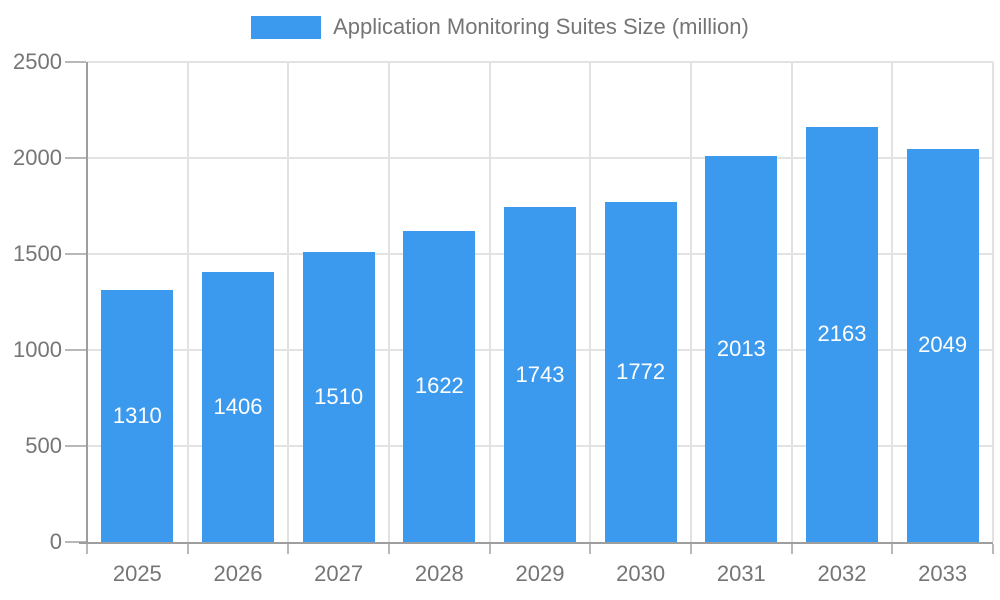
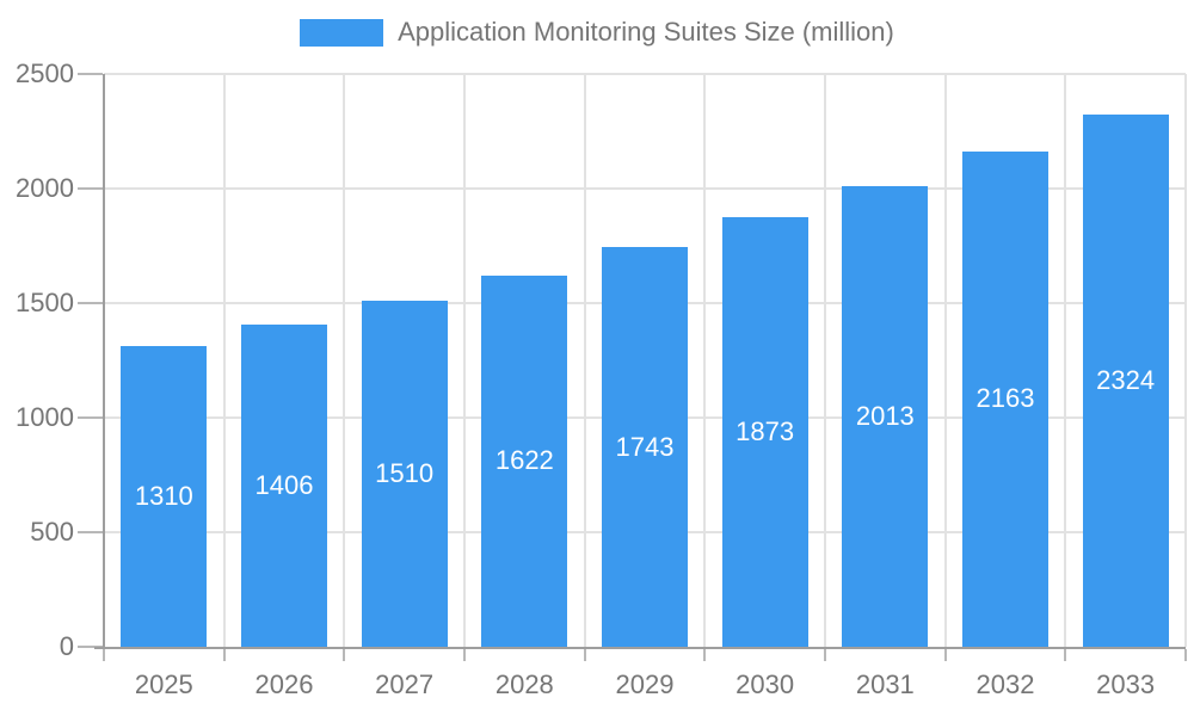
2030: 1772 -> 1873
2033: 2049 -> 2324
